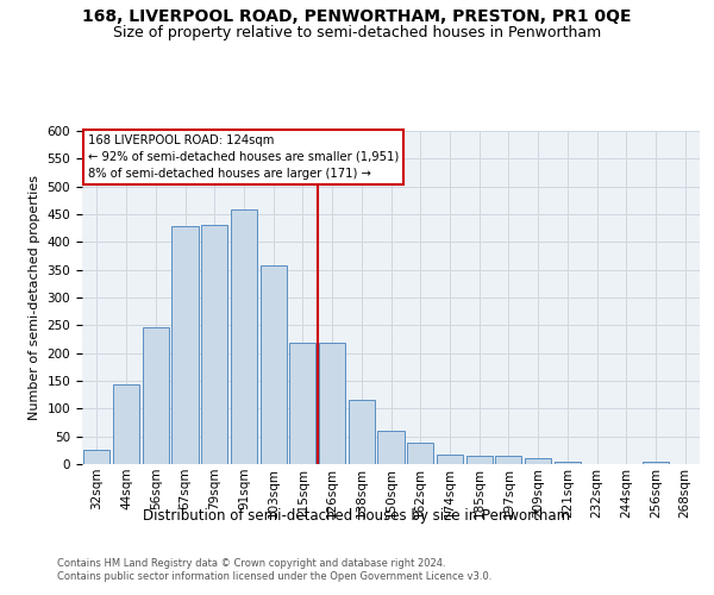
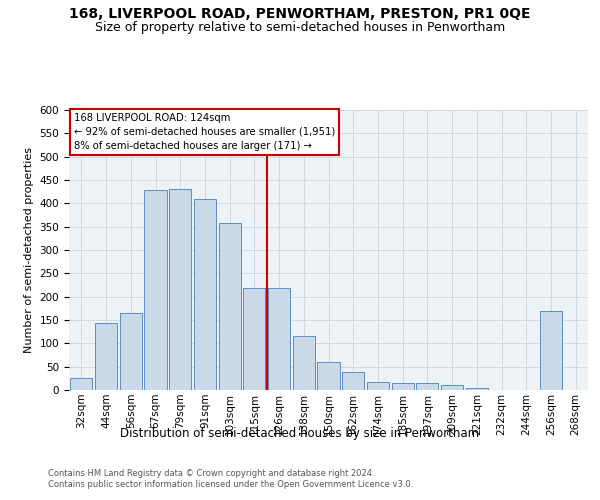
56sqm: 247 -> 165
91sqm: 458 -> 410
256sqm: 5 -> 170
